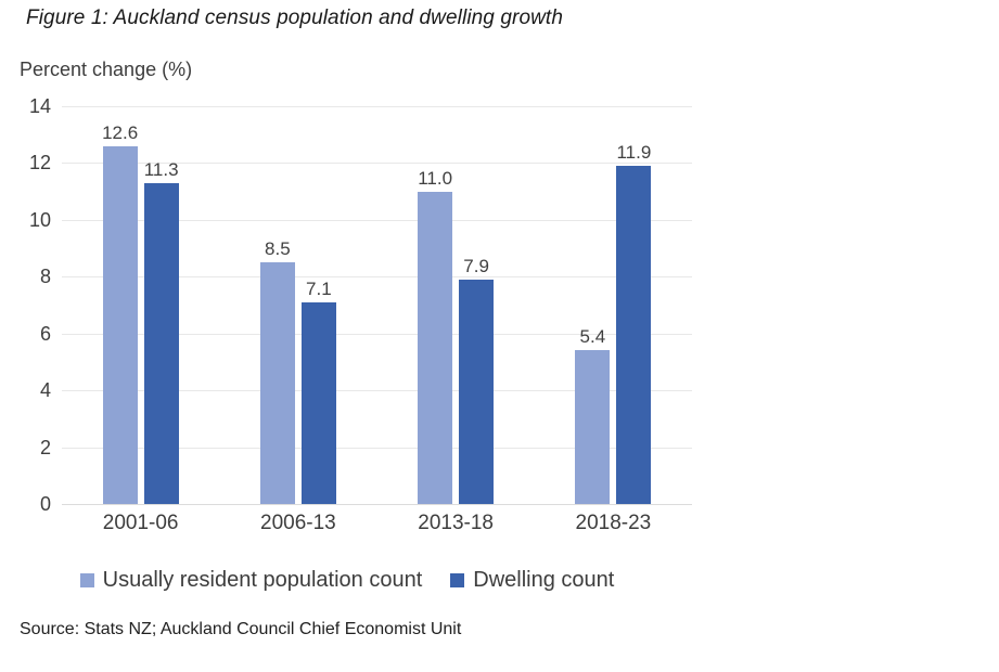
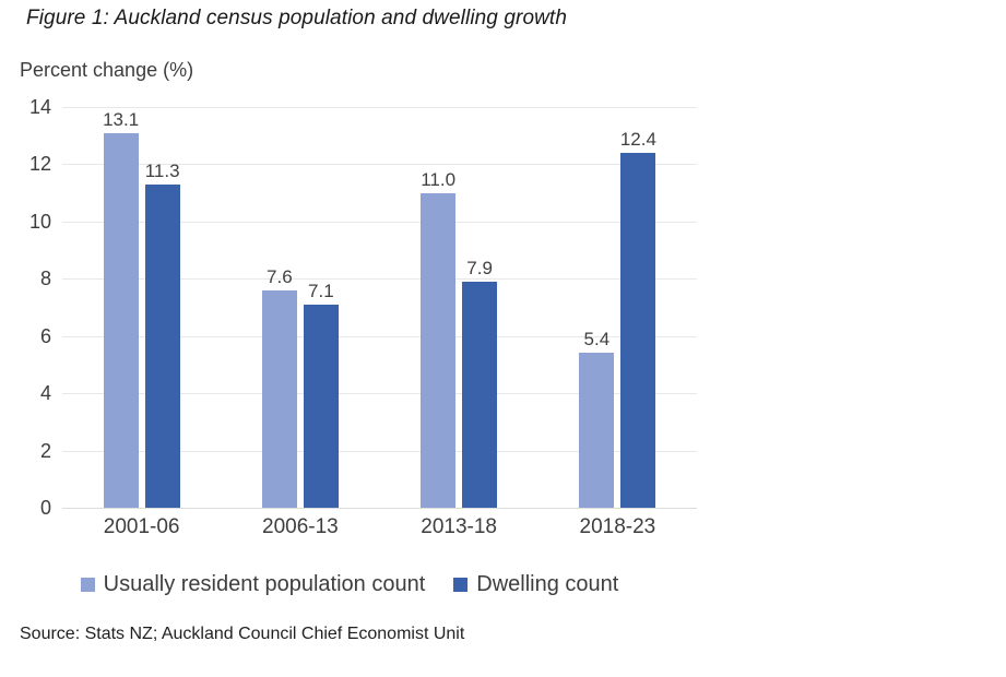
Usually resident population count/2001-06: 12.6 -> 13.1
Usually resident population count/2006-13: 8.5 -> 7.6
Dwelling count/2018-23: 11.9 -> 12.4
